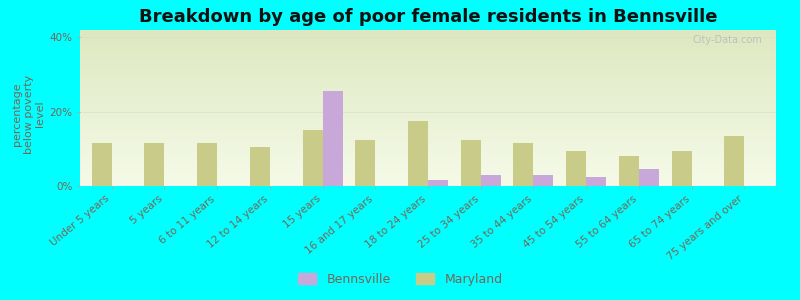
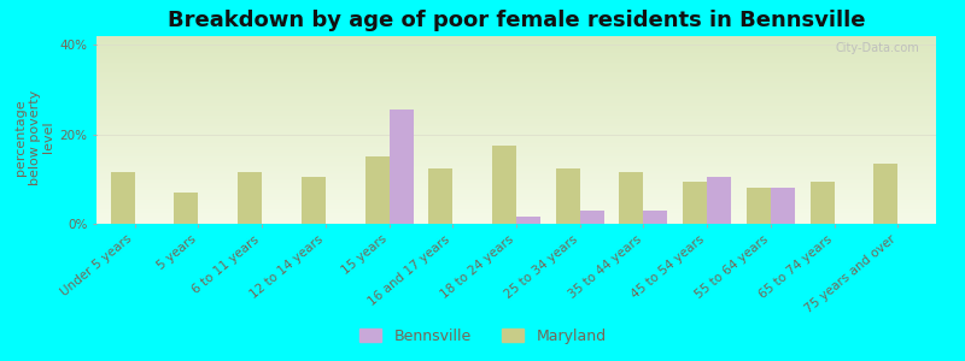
Maryland/5 years: 11.5% -> 7.0%
Bennsville/45 to 54 years: 2.5% -> 10.5%
Bennsville/55 to 64 years: 4.5% -> 8.0%
